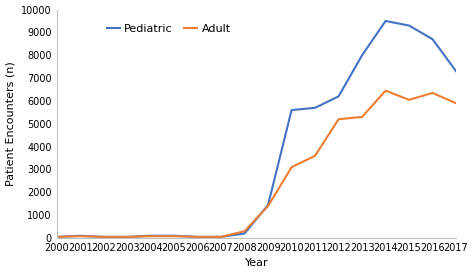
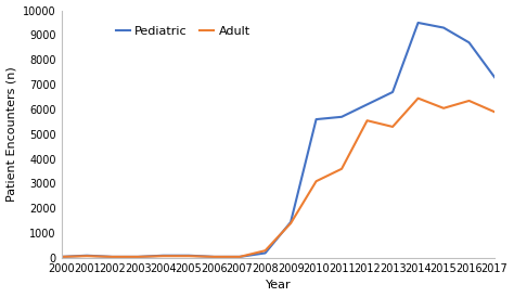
Adult/2012: 5200 -> 5550
Pediatric/2013: 8000 -> 6700
